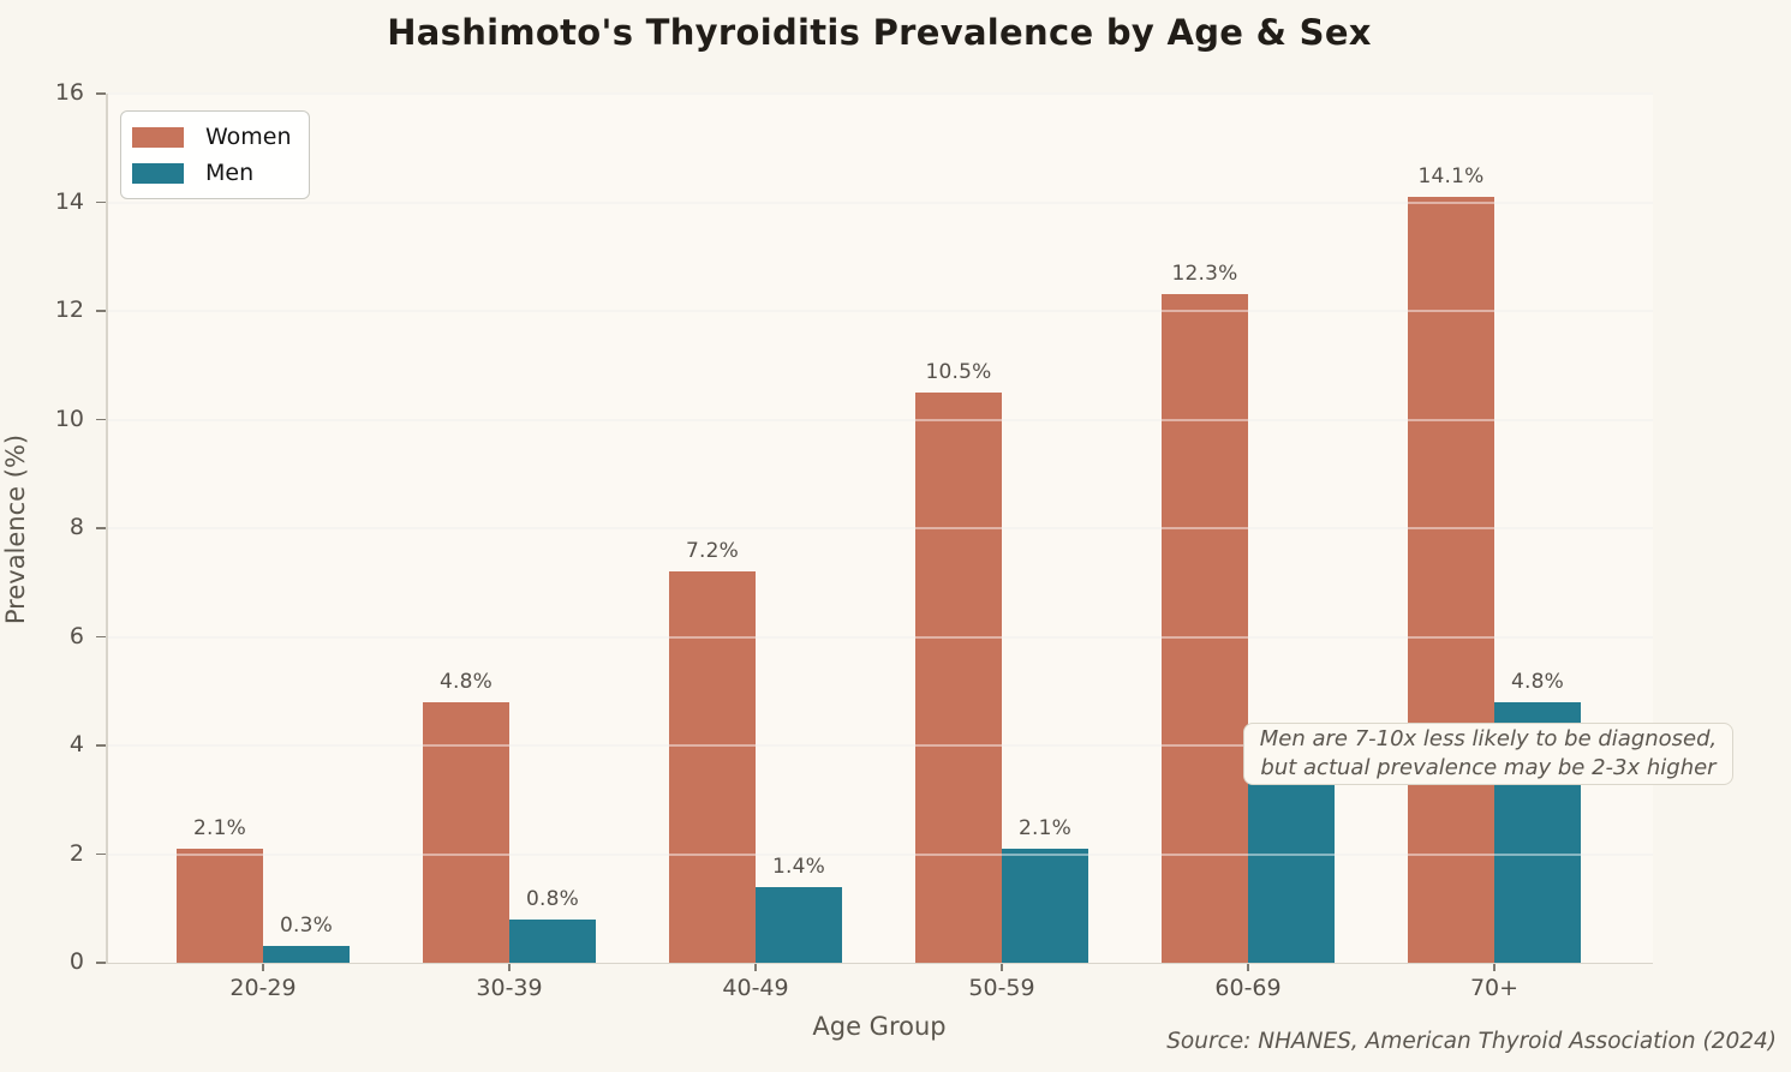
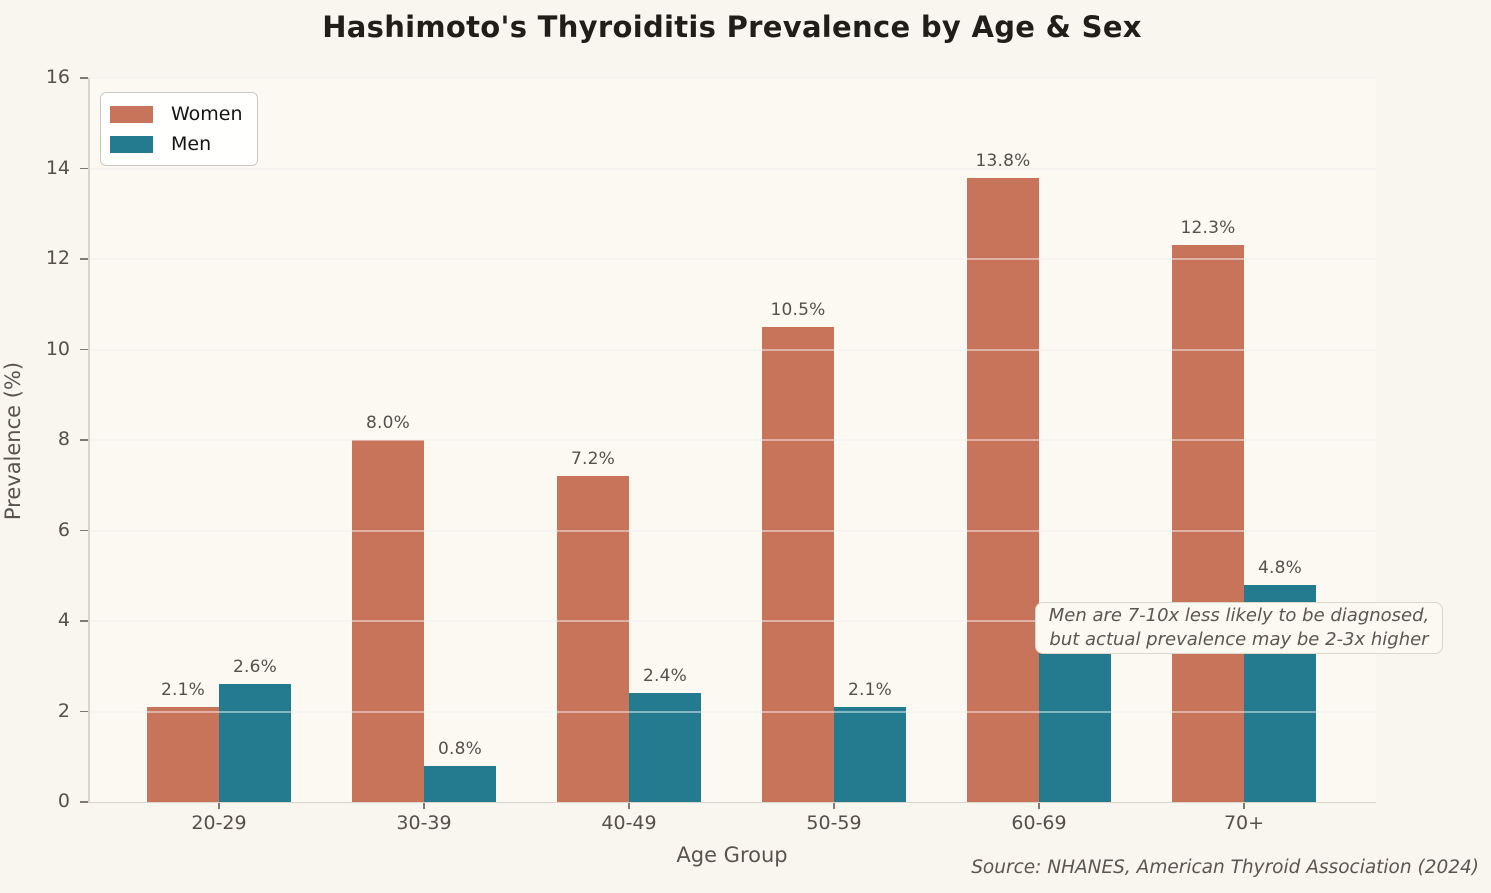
Men/20-29: 0.3% -> 2.6%
Women/30-39: 4.8% -> 8.0%
Men/40-49: 1.4% -> 2.4%
Women/60-69: 12.3% -> 13.8%
Women/70+: 14.1% -> 12.3%
